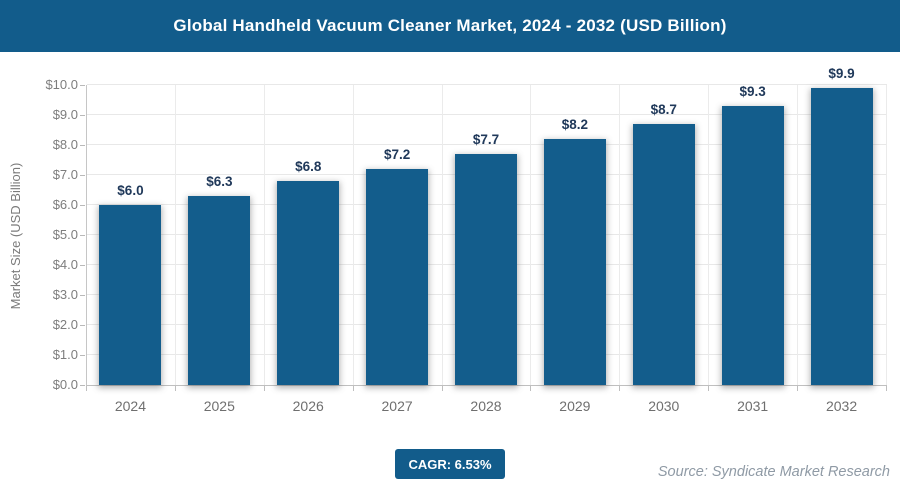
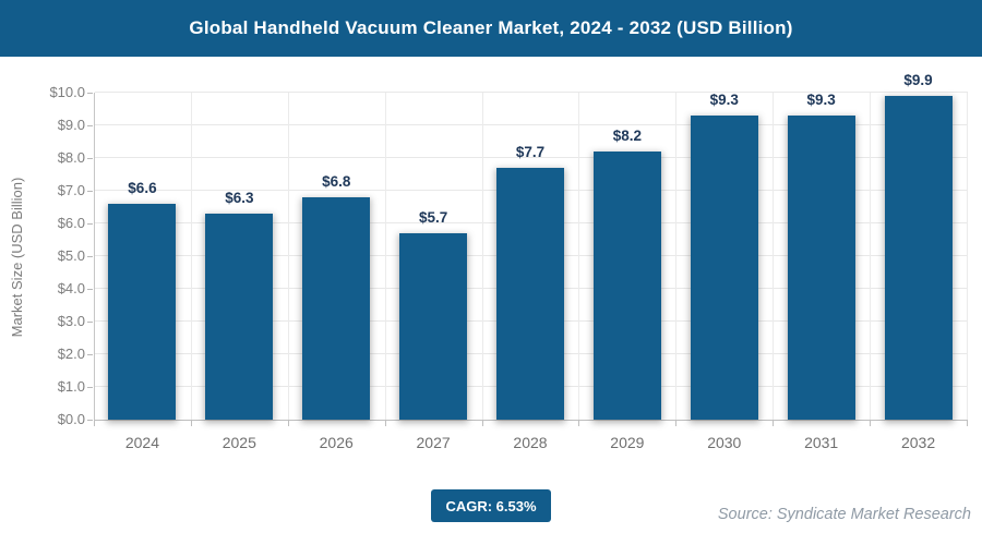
2024: $6.0 -> $6.6
2027: $7.2 -> $5.7
2030: $8.7 -> $9.3
